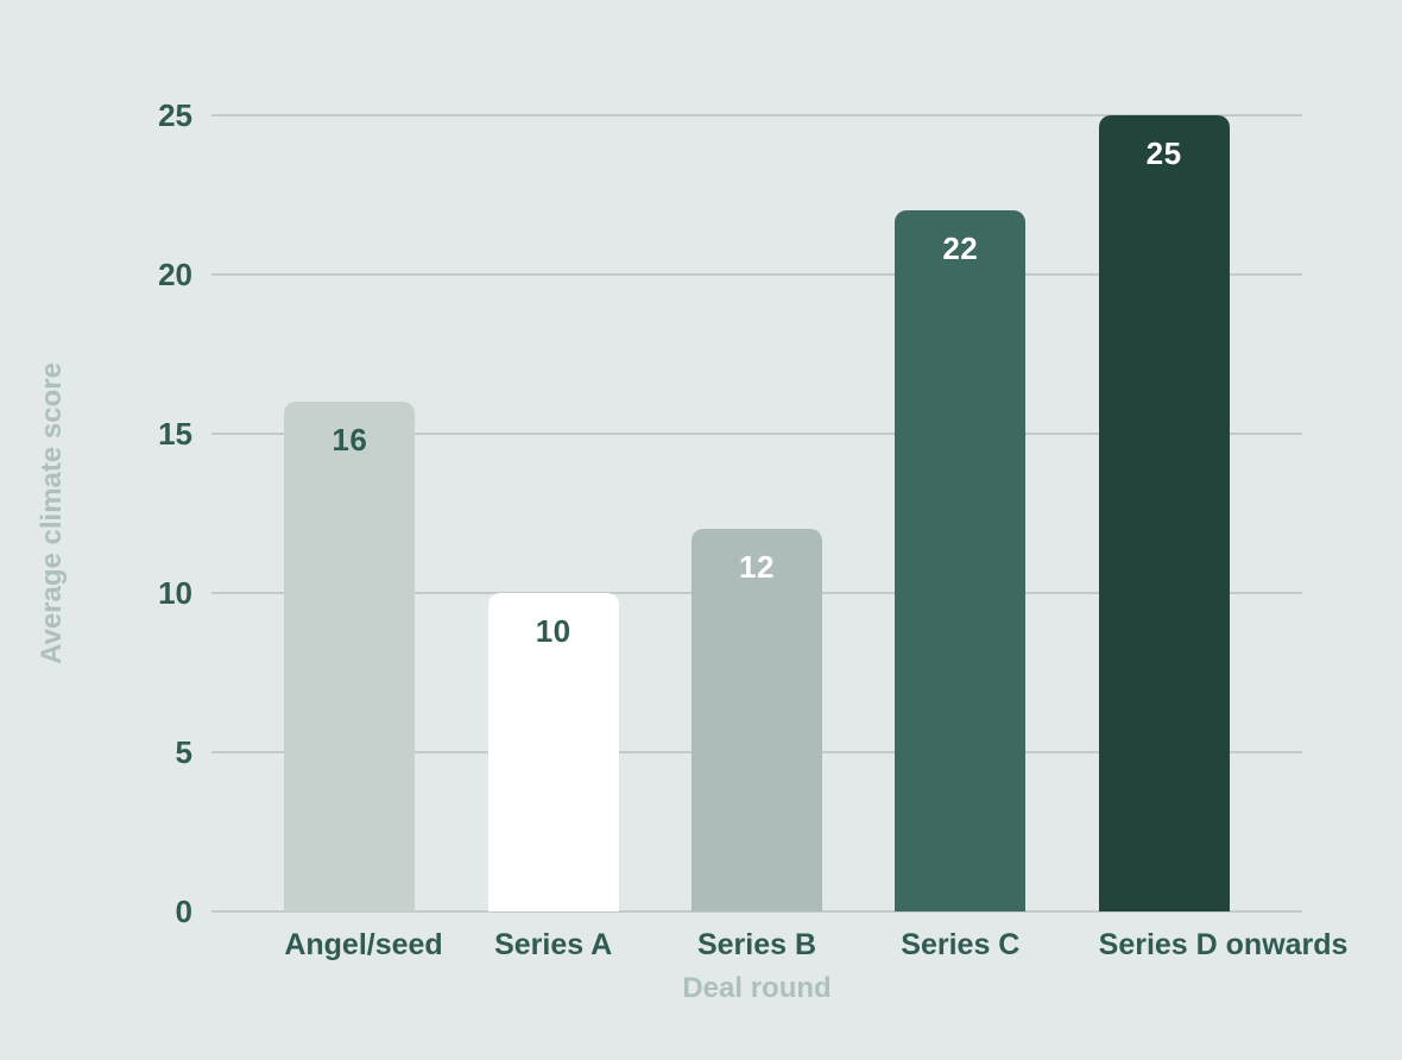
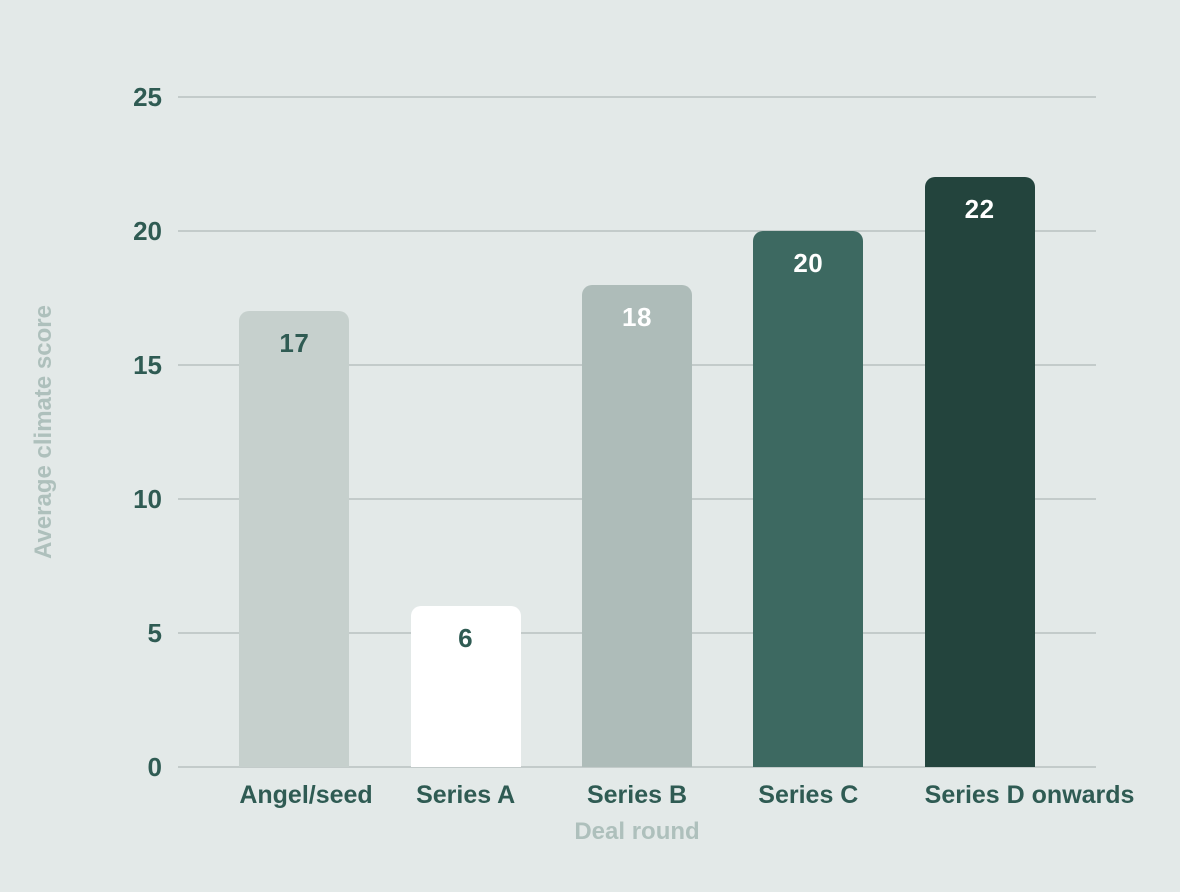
Angel/seed: 16 -> 17
Series A: 10 -> 6
Series B: 12 -> 18
Series C: 22 -> 20
Series D onwards: 25 -> 22
